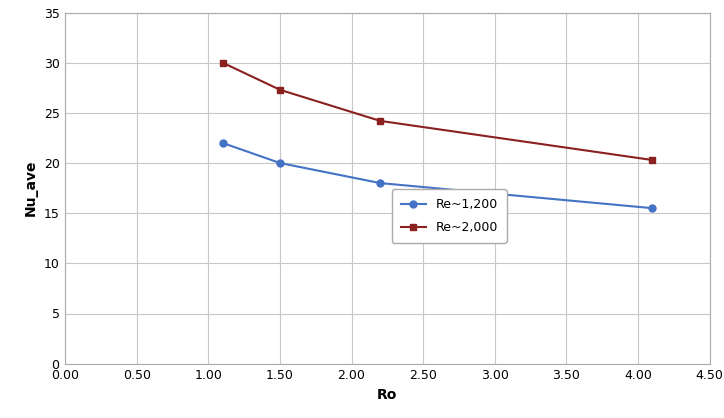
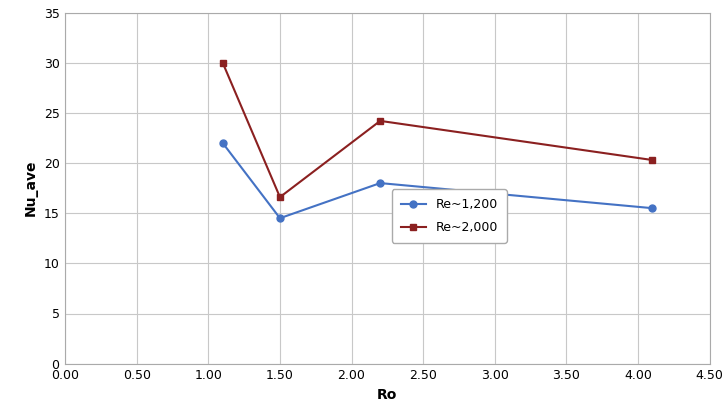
Re~1,200/1.50: 20.0 -> 14.5
Re~2,000/1.50: 27.3 -> 16.6
